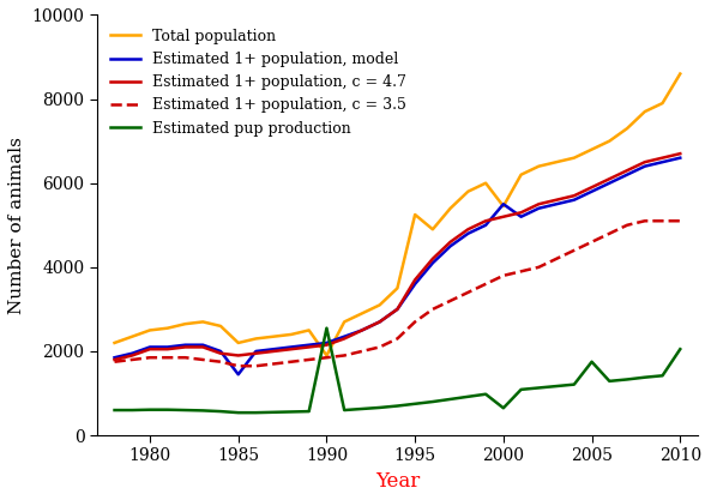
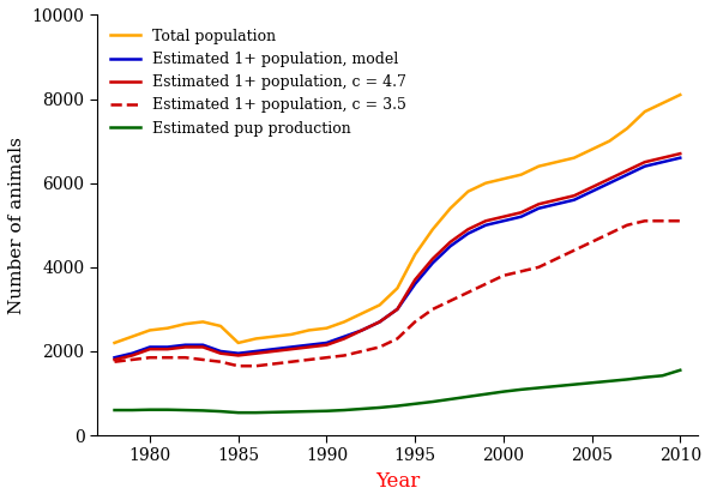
Estimated 1+ population, model/1985: 1450 -> 1950
Total population/1990: 1900 -> 2550
Estimated pup production/1990: 2550 -> 580
Total population/1995: 5250 -> 4300
Total population/2000: 5450 -> 6100
Estimated 1+ population, model/2000: 5500 -> 5100
Estimated pup production/2000: 650 -> 1040
Estimated pup production/2005: 1750 -> 1250
Total population/2010: 8600 -> 8100
Estimated pup production/2010: 2050 -> 1550
